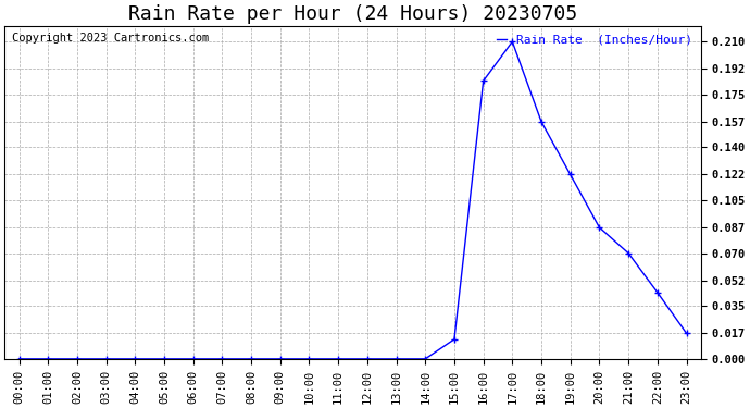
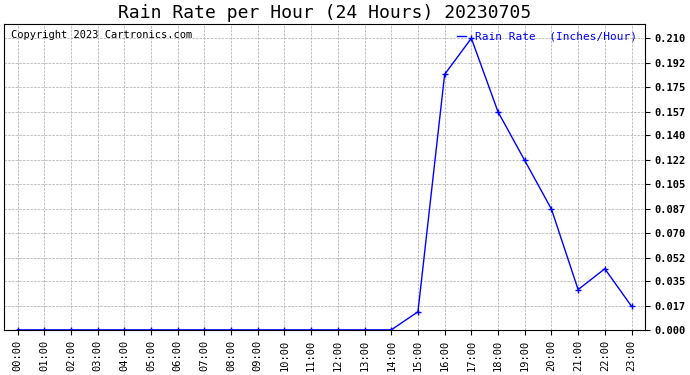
21:00: 0.070 -> 0.029
